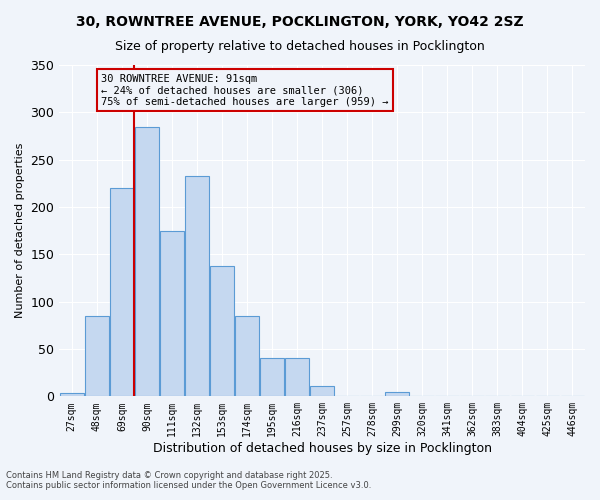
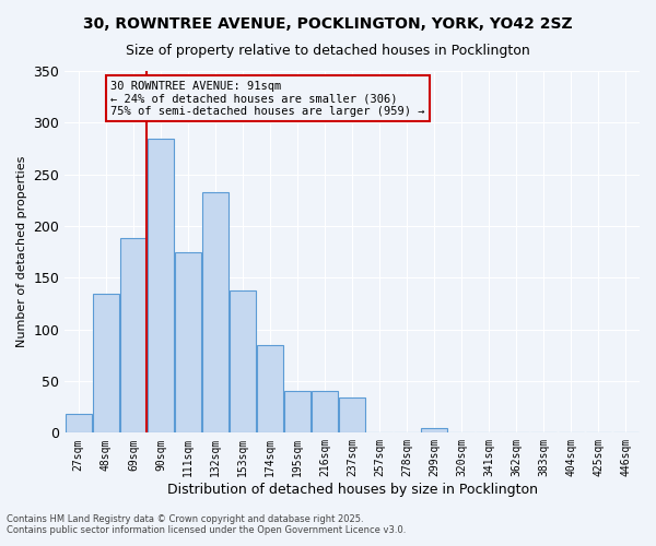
27sqm: 3 -> 18
48sqm: 85 -> 134
69sqm: 220 -> 188
237sqm: 11 -> 34
